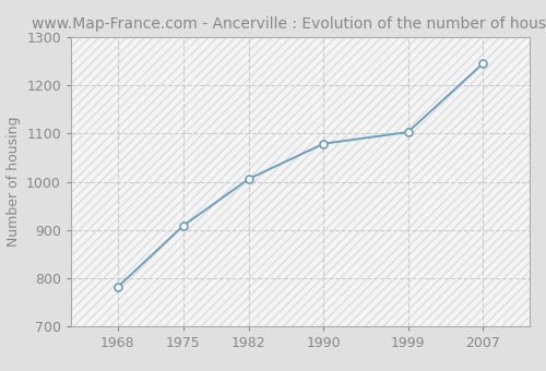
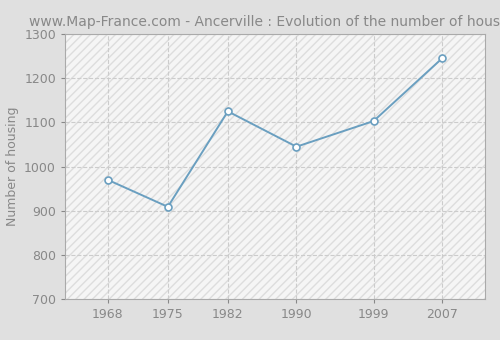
1968: 782 -> 970
1982: 1006 -> 1125
1990: 1079 -> 1045
